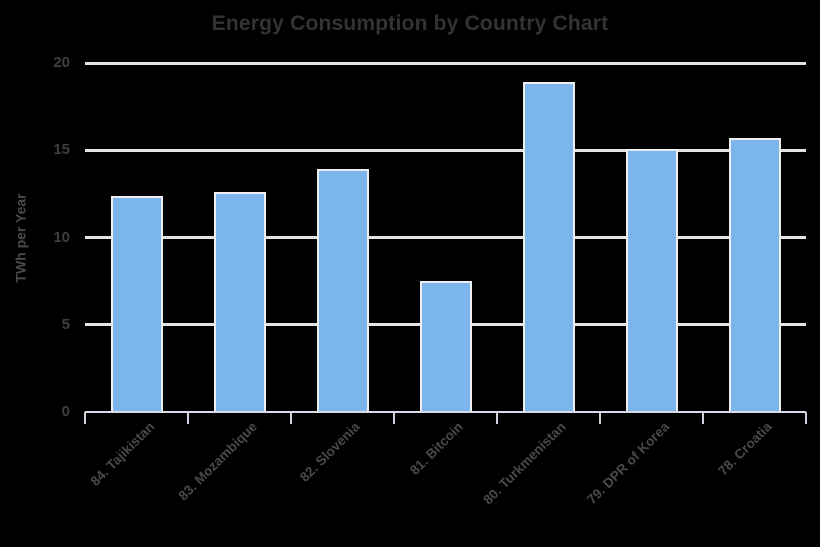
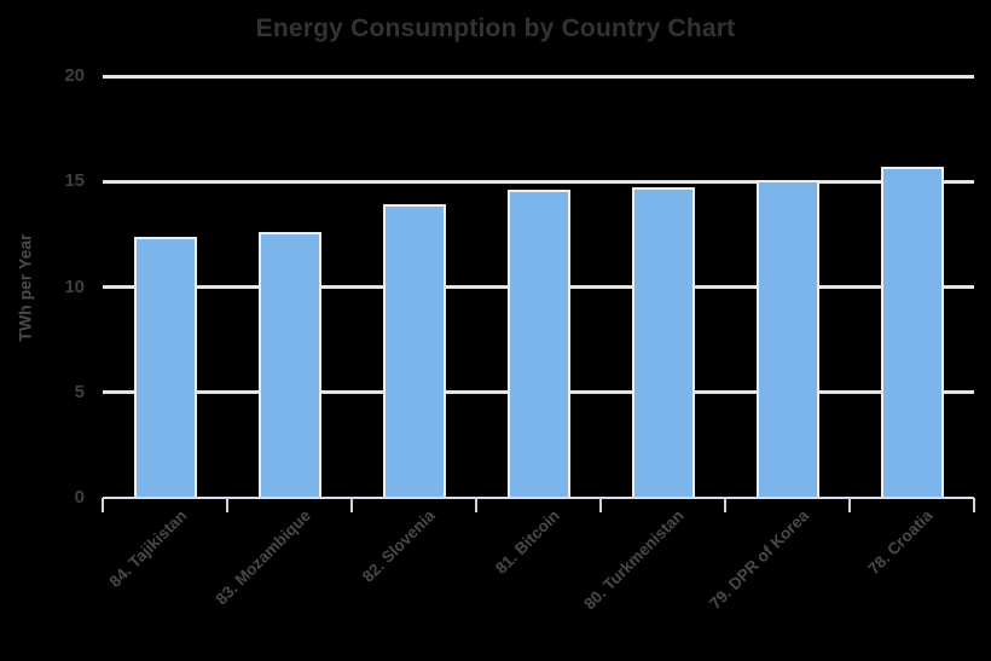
81. Bitcoin: 7.5 -> 14.6
80. Turkmenistan: 18.9 -> 14.7
